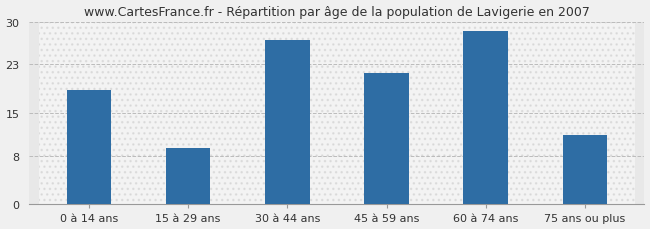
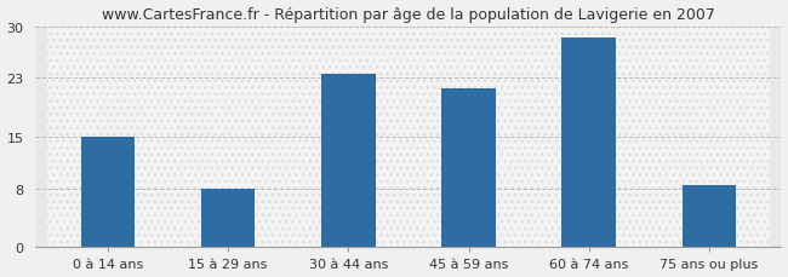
0 à 14 ans: 18.8 -> 15.0
15 à 29 ans: 9.2 -> 8.0
30 à 44 ans: 27.0 -> 23.5
75 ans ou plus: 11.4 -> 8.5
